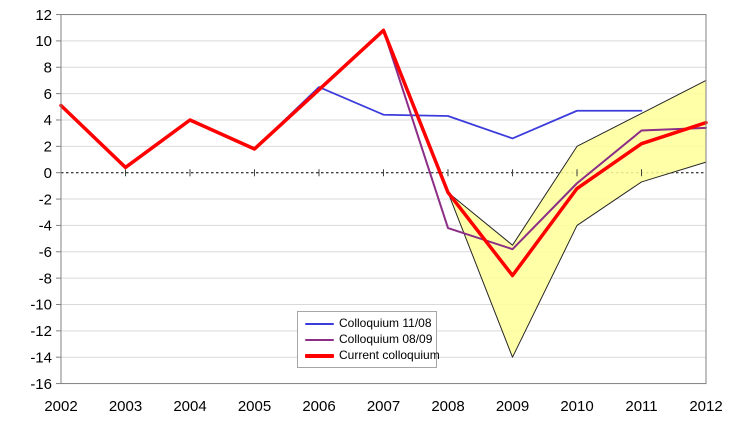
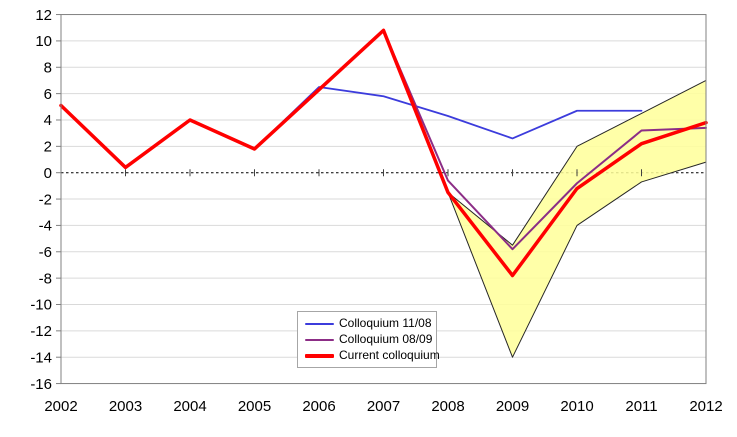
Colloquium 11/08/2007: 4.4 -> 5.8
Colloquium 08/09/2008: -4.2 -> -0.6
